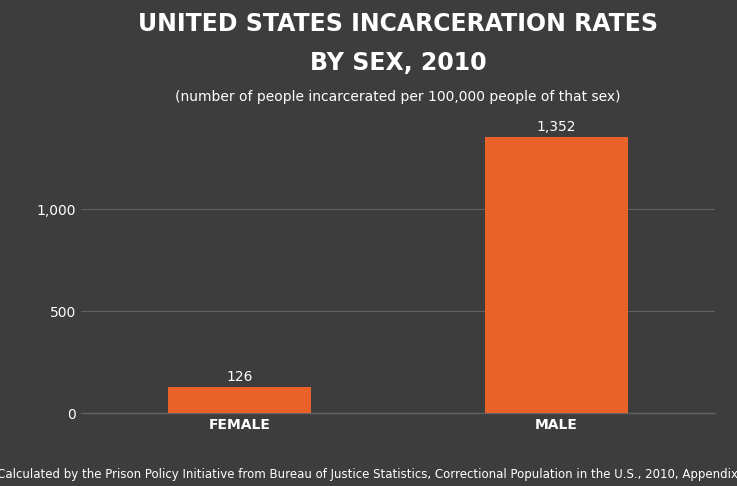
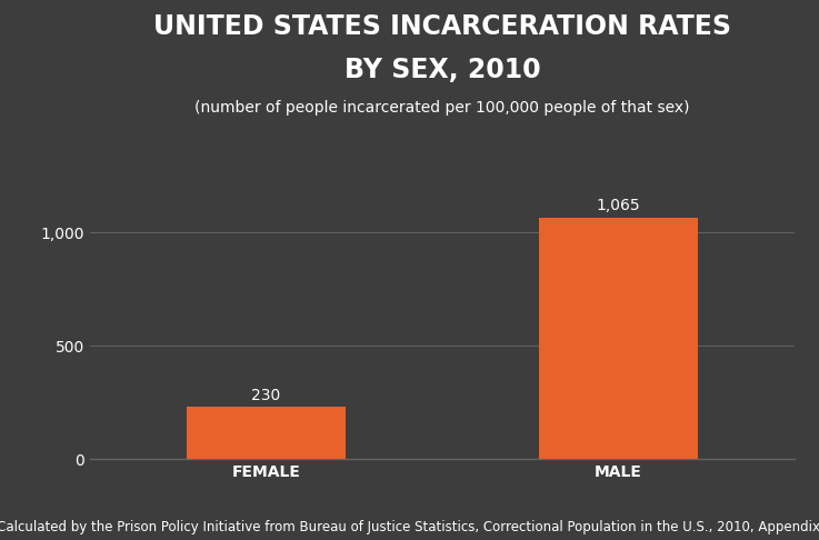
FEMALE: 126 -> 230
MALE: 1,352 -> 1,065
